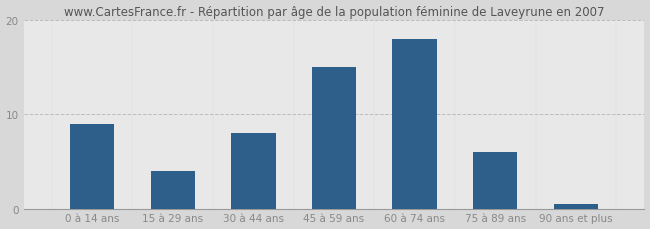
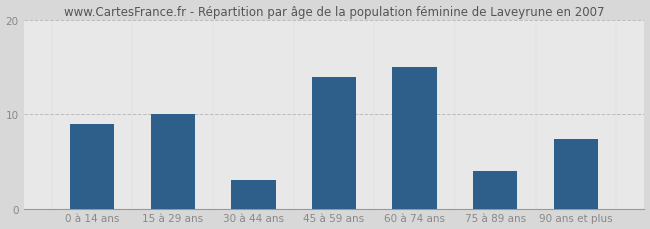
15 à 29 ans: 4.0 -> 10.0
30 à 44 ans: 8.0 -> 3.0
45 à 59 ans: 15.0 -> 14.0
60 à 74 ans: 18.0 -> 15.0
75 à 89 ans: 6.0 -> 4.0
90 ans et plus: 0.5 -> 7.4
